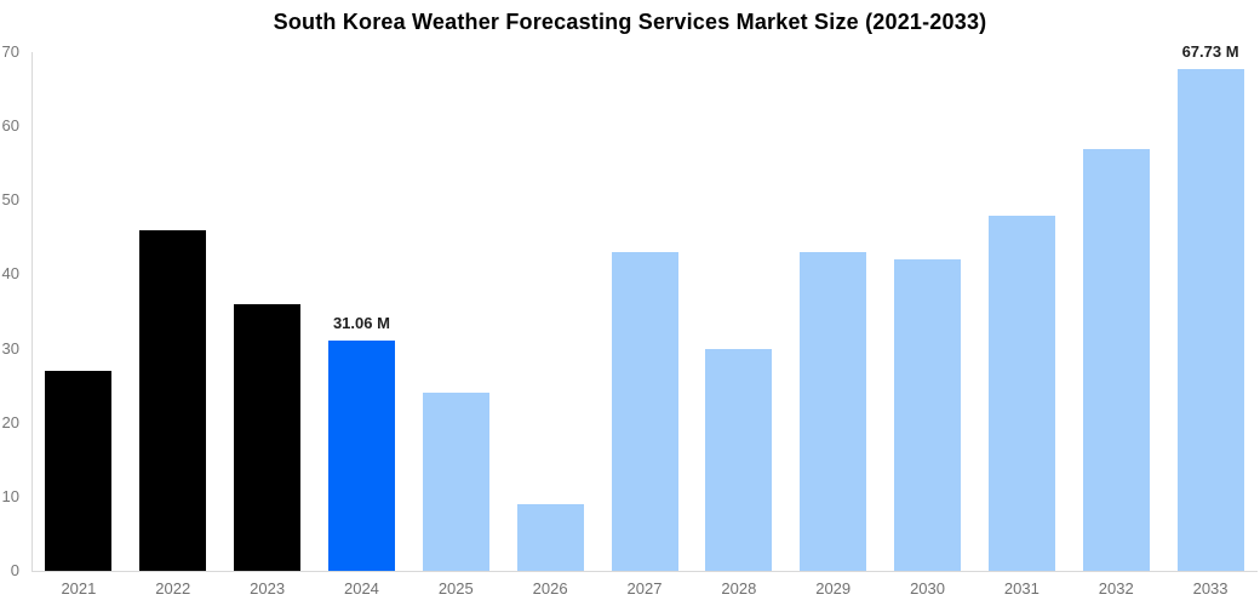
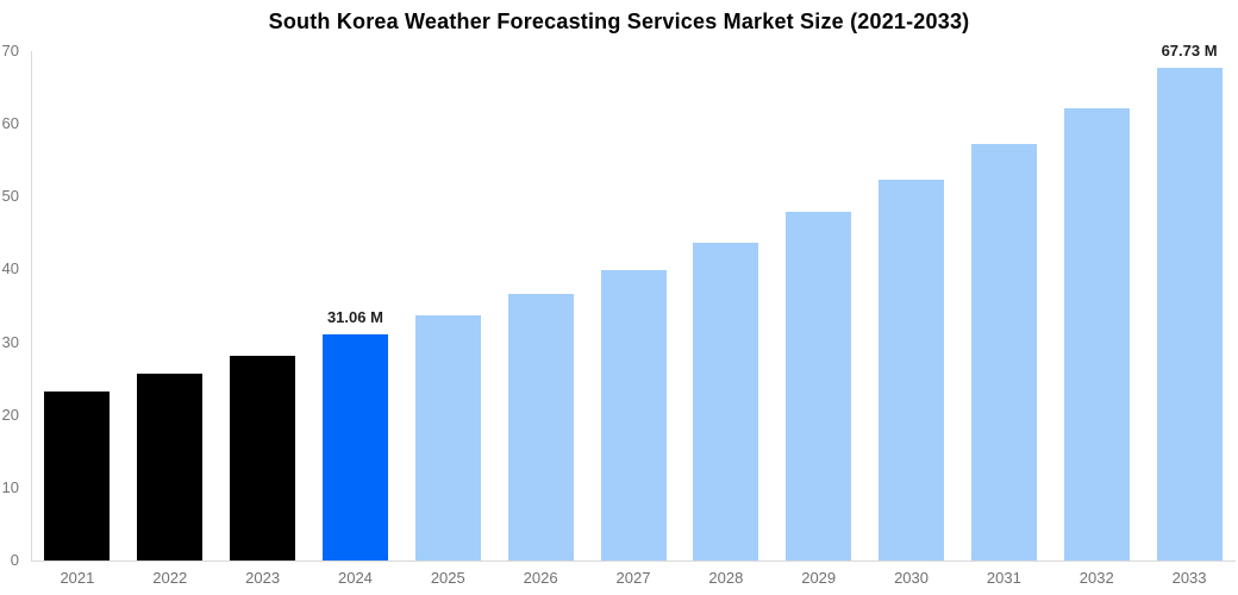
2021: 27 -> 23
2022: 46 -> 26
2023: 36 -> 28
2025: 24 -> 34
2026: 9 -> 37
2027: 43 -> 40
2028: 30 -> 44
2029: 43 -> 48
2030: 42 -> 52
2031: 48 -> 57
2032: 57 -> 62
